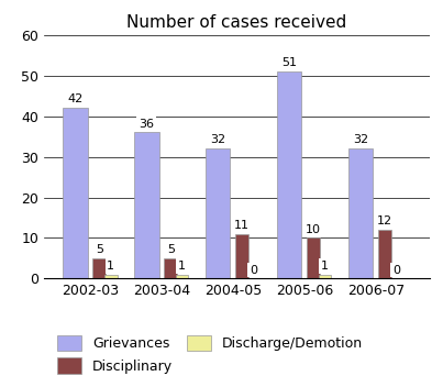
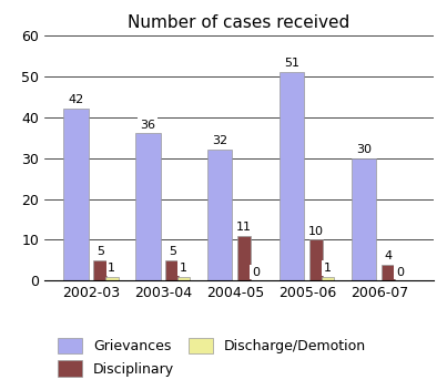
Grievances/2006-07: 32 -> 30
Disciplinary/2006-07: 12 -> 4
